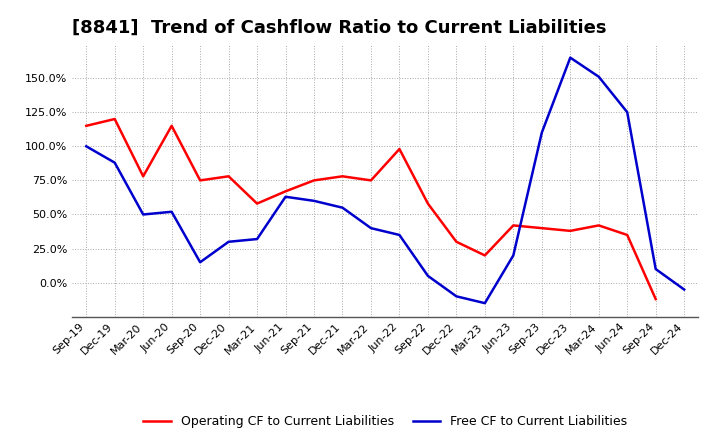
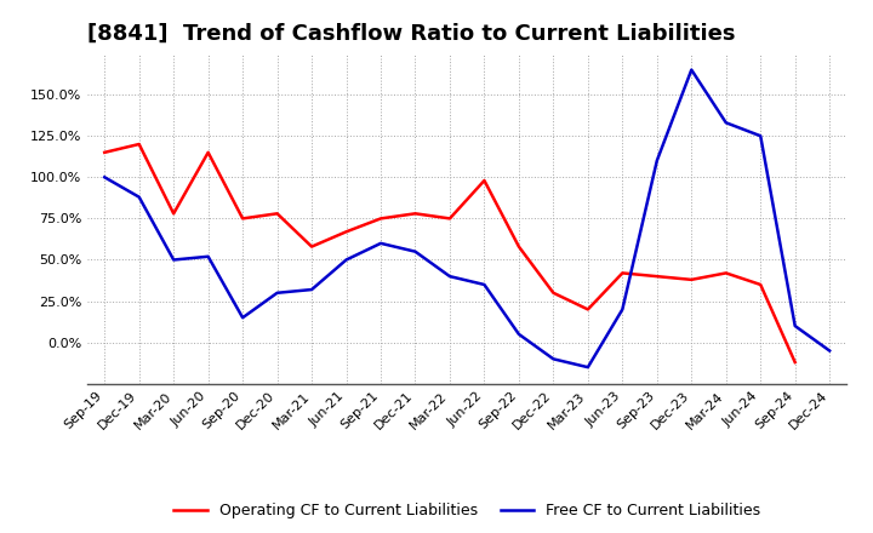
Free CF to Current Liabilities/Jun-21: 63% -> 50%
Free CF to Current Liabilities/Mar-24: 151% -> 133%
